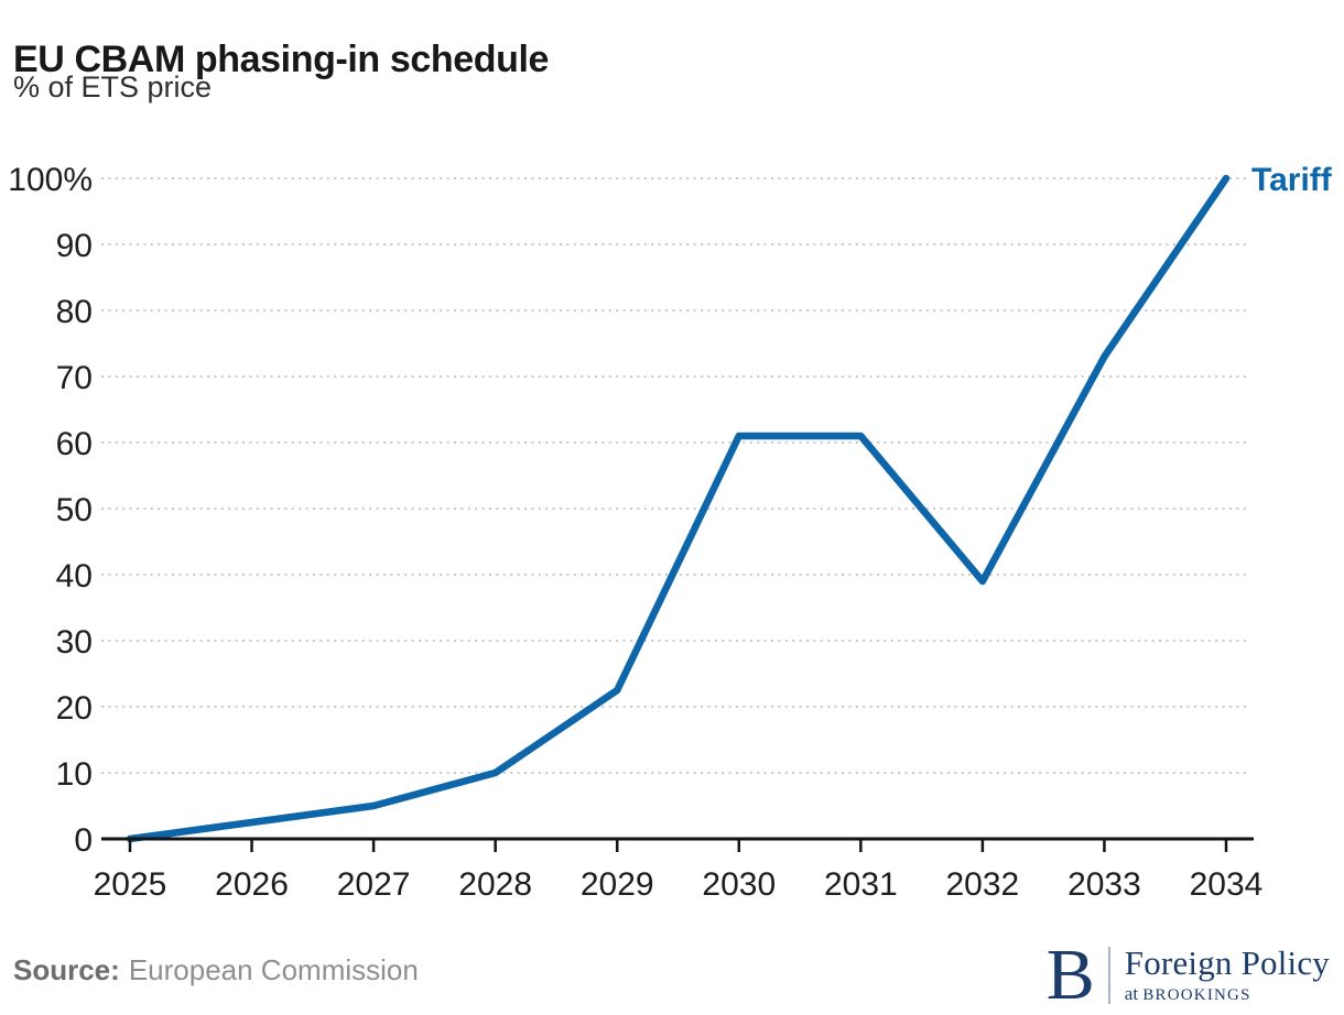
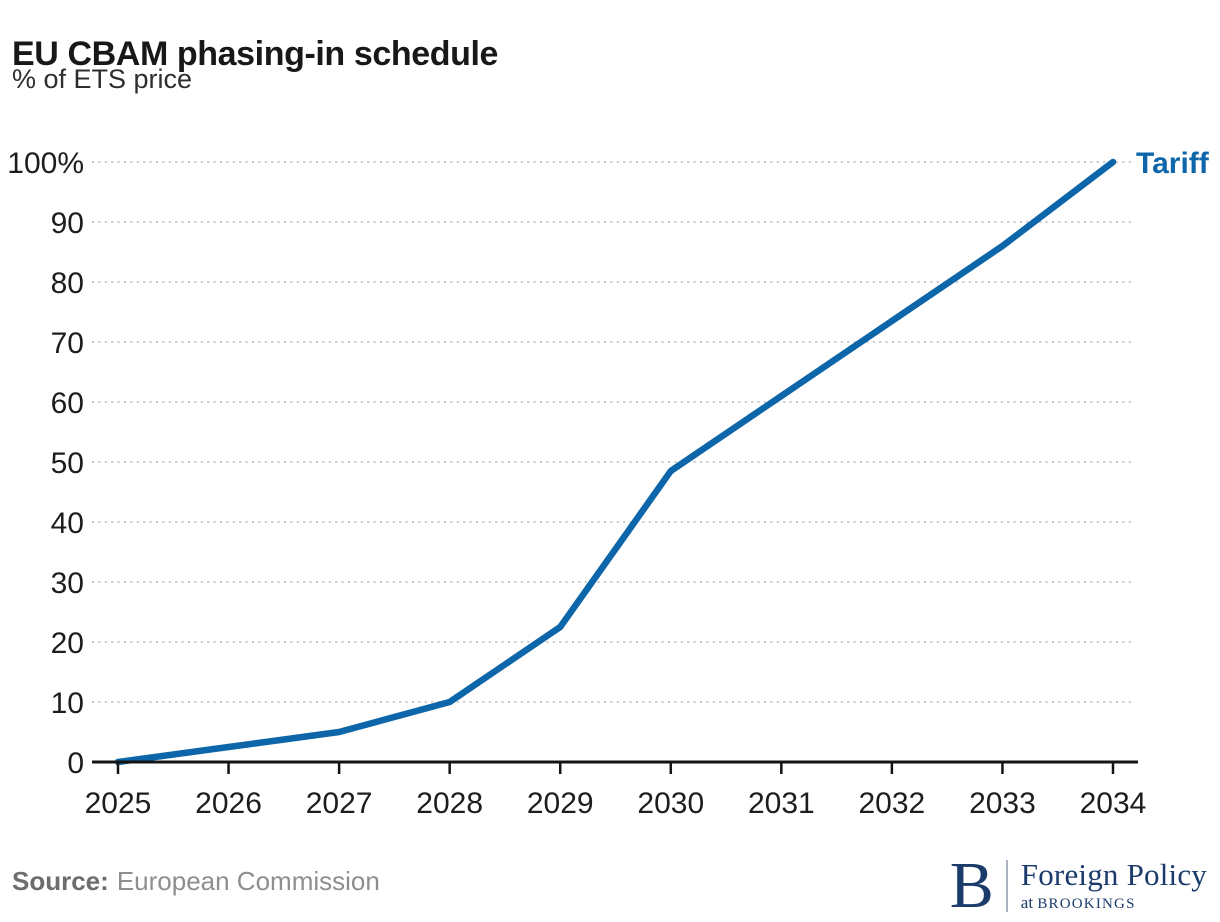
2030: 61% -> 48%
2032: 39% -> 74%
2033: 73% -> 86%
